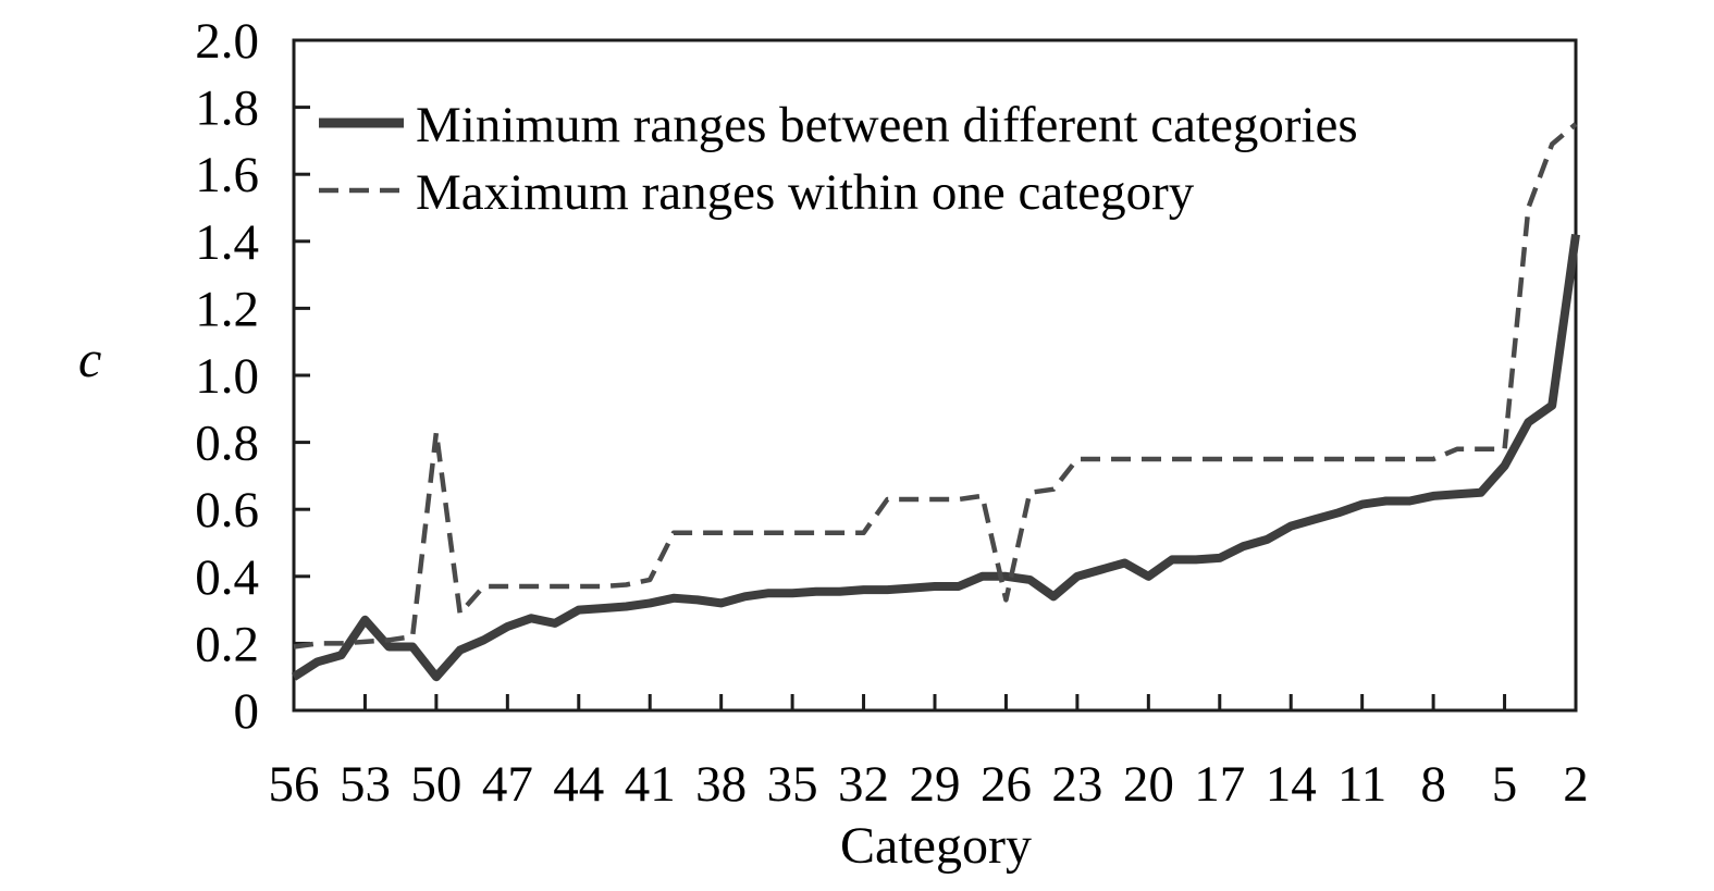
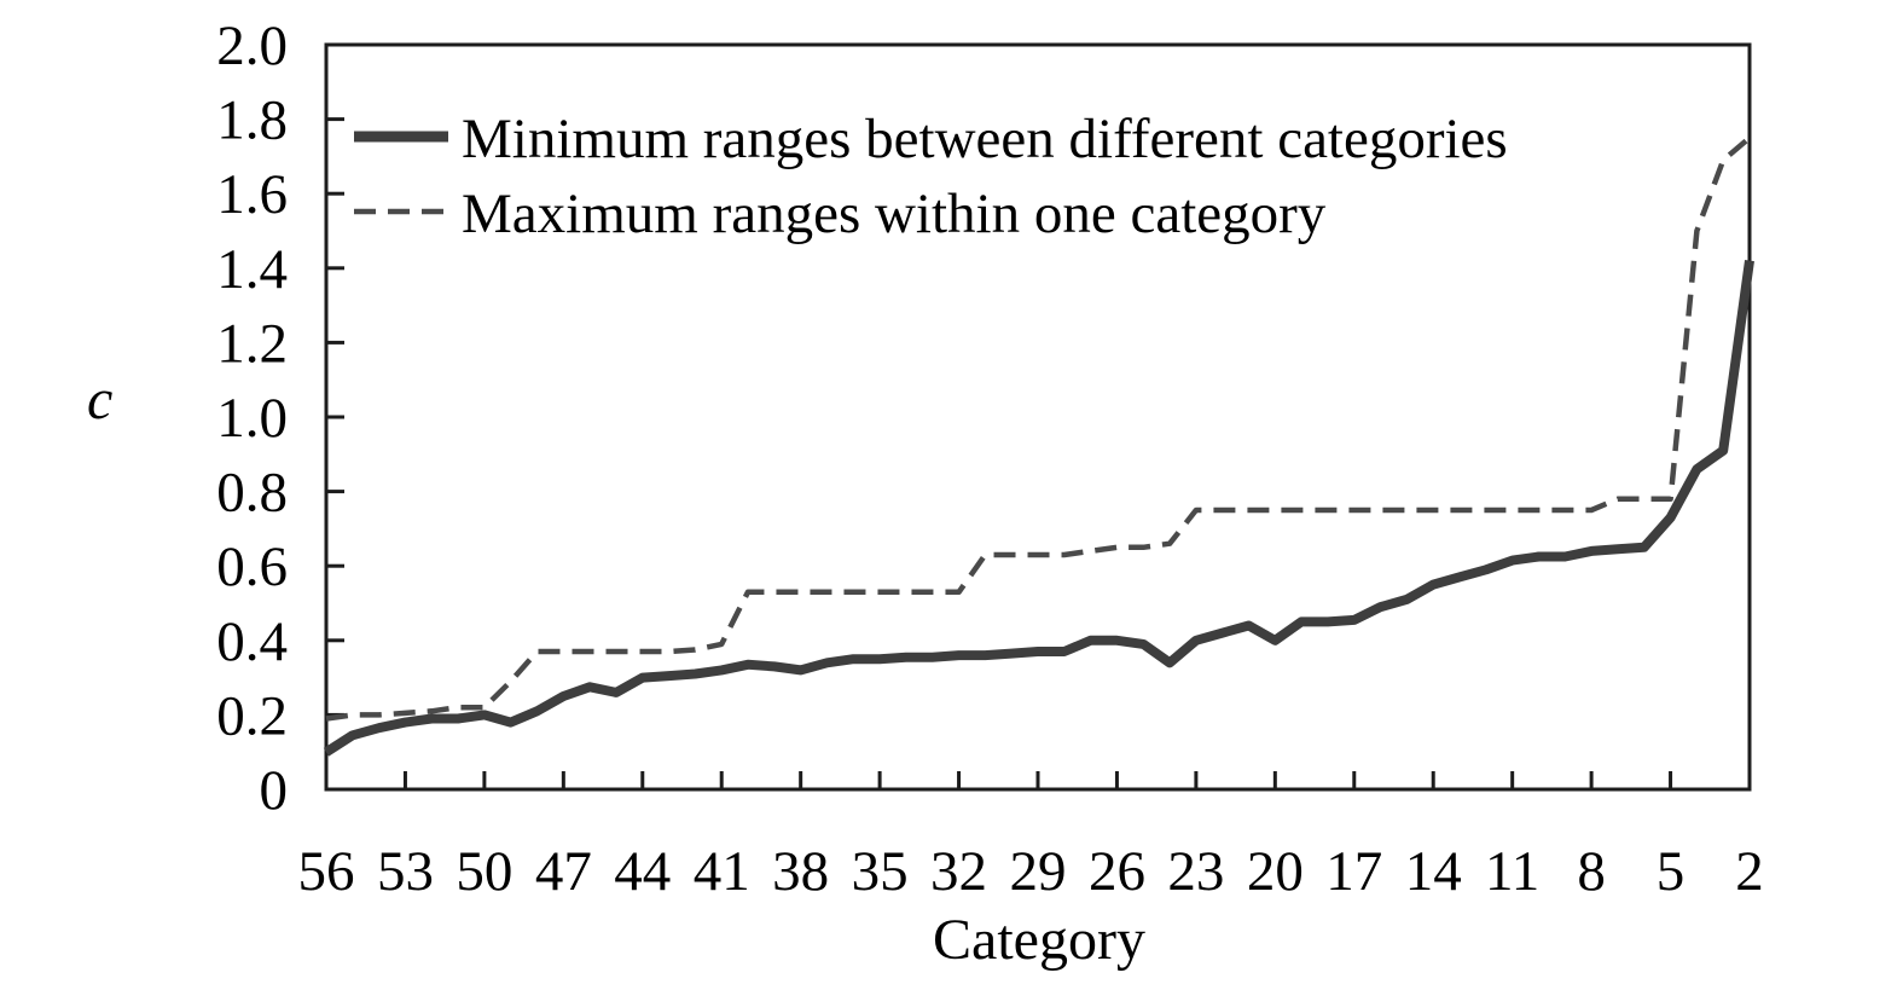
Minimum ranges between different categories/53: 0.27 -> 0.18
Minimum ranges between different categories/50: 0.10 -> 0.20
Maximum ranges within one category/50: 0.83 -> 0.22
Maximum ranges within one category/26: 0.33 -> 0.65
